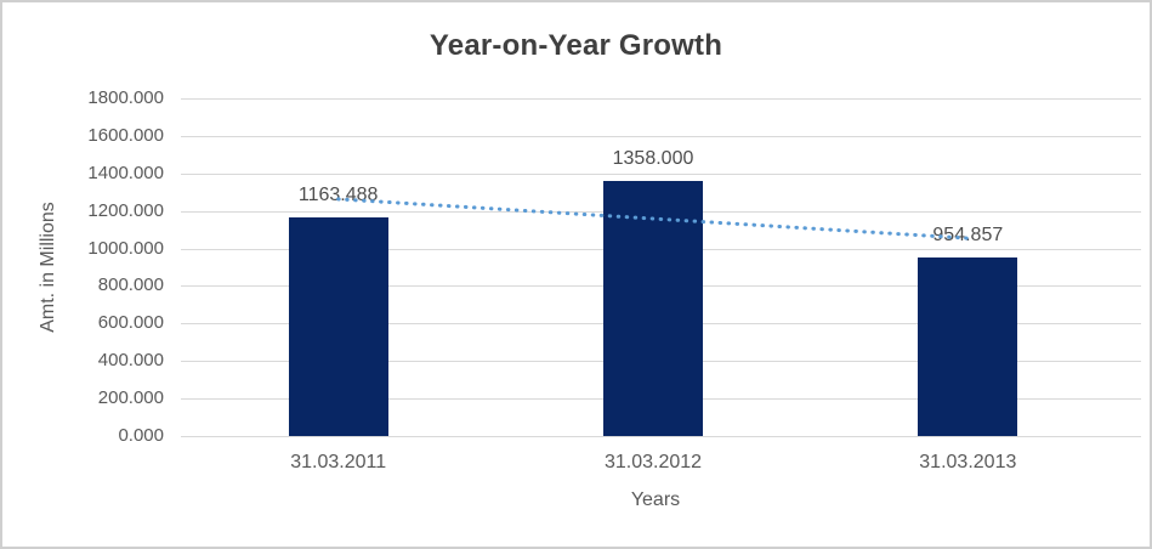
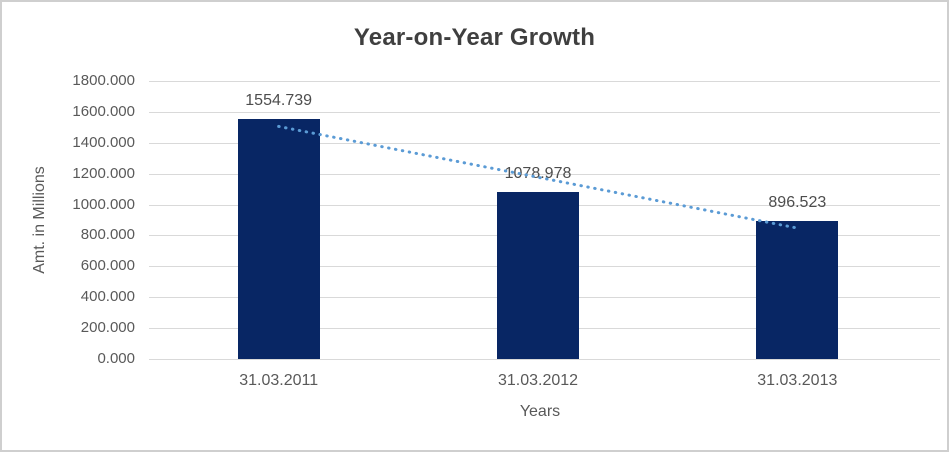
31.03.2011: 1163.488 -> 1554.739
31.03.2012: 1358.000 -> 1078.978
31.03.2013: 954.857 -> 896.523
